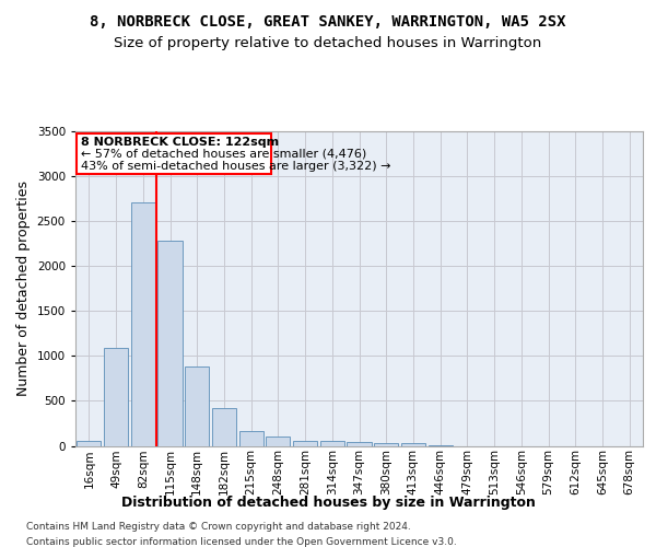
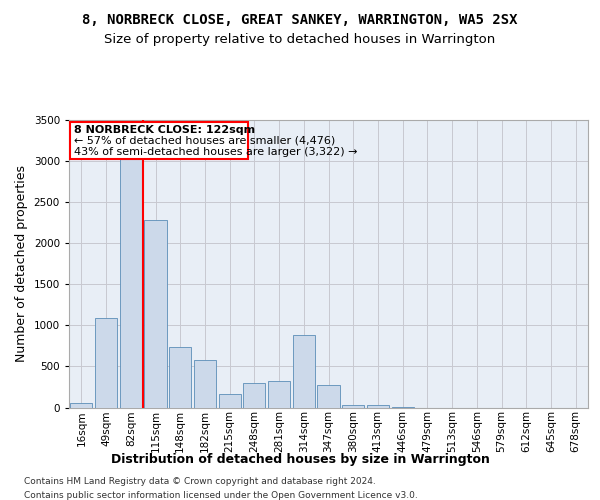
82sqm: 2710 -> 3060
148sqm: 880 -> 740
182sqm: 420 -> 580
248sqm: 100 -> 300
281sqm: 60 -> 320
314sqm: 60 -> 880
347sqm: 40 -> 280
